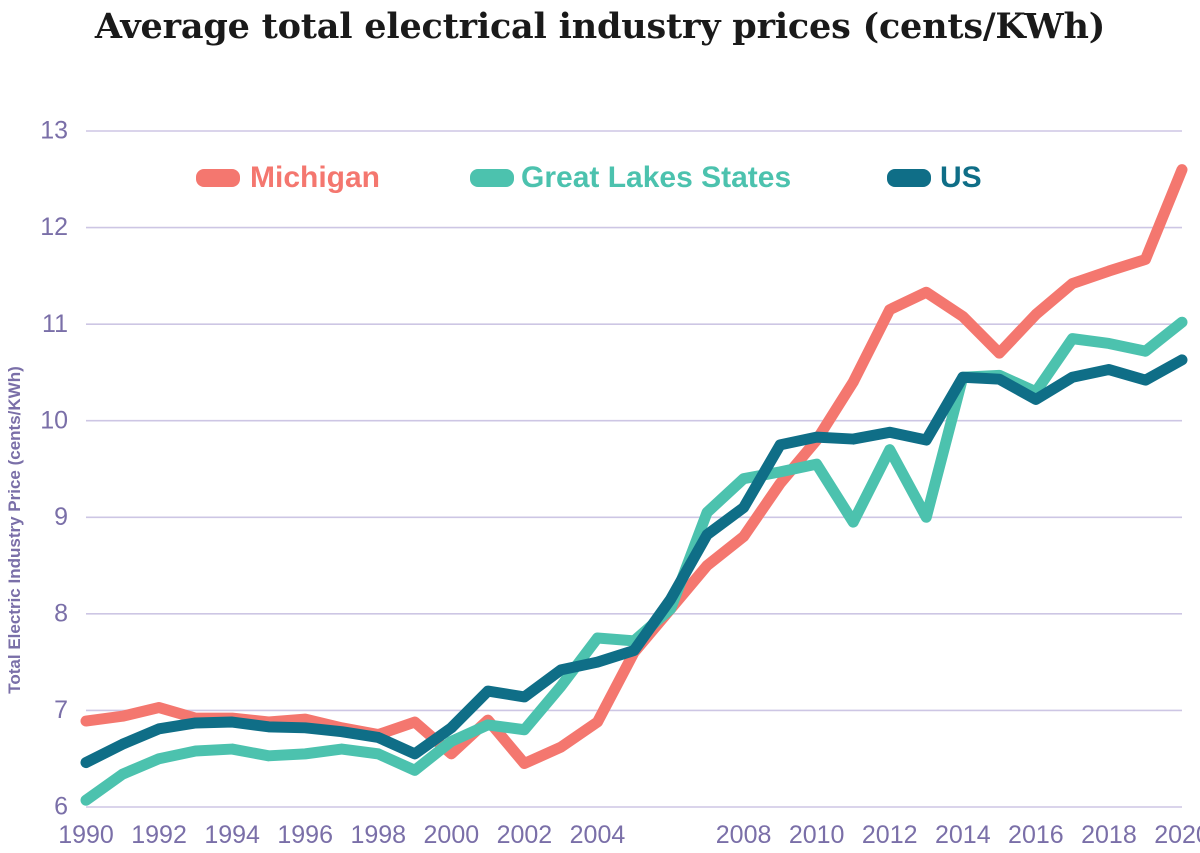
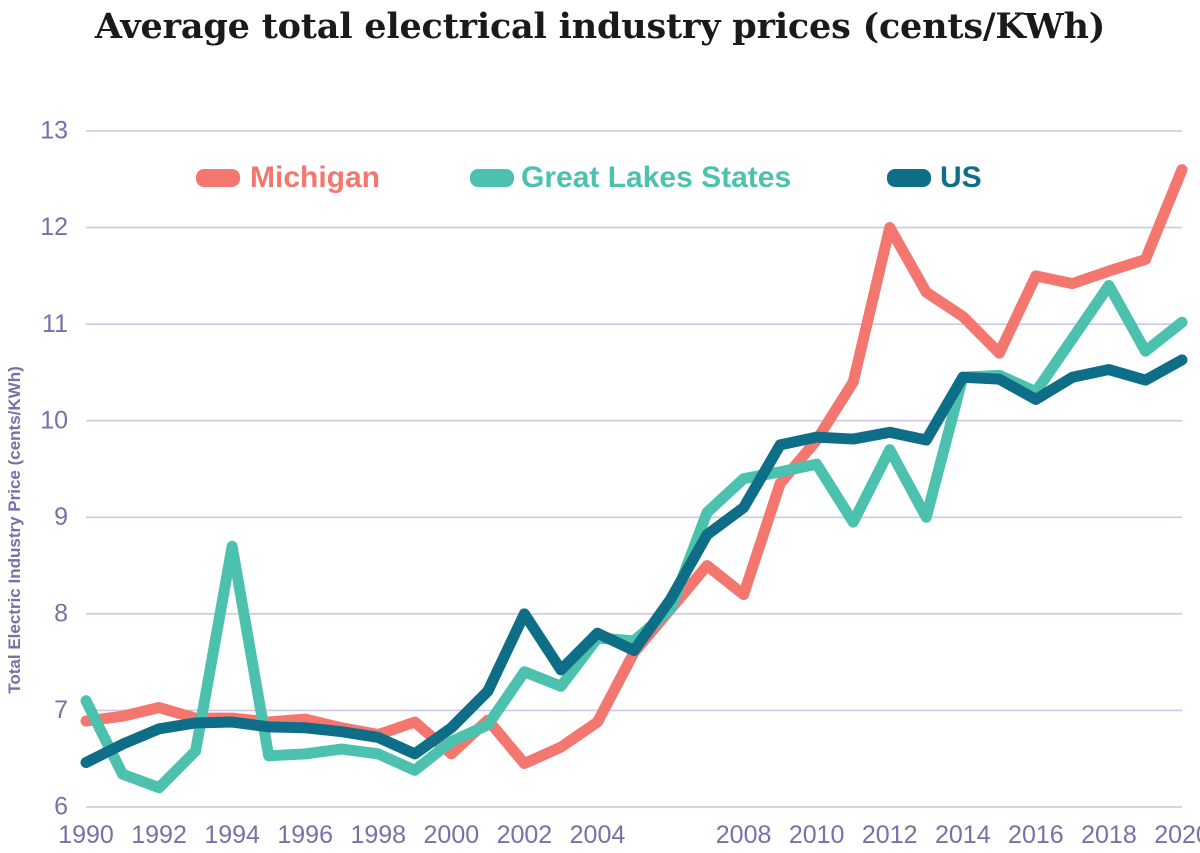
Great Lakes States/1990: 6.1 -> 7.1
Great Lakes States/1992: 6.5 -> 6.2
Great Lakes States/1994: 6.6 -> 8.7
Great Lakes States/2002: 6.8 -> 7.4
US/2002: 7.1 -> 8.0
US/2004: 7.5 -> 7.8
Michigan/2008: 8.8 -> 8.2
Michigan/2012: 11.2 -> 12.0
Michigan/2016: 11.1 -> 11.5
Great Lakes States/2018: 10.8 -> 11.4
